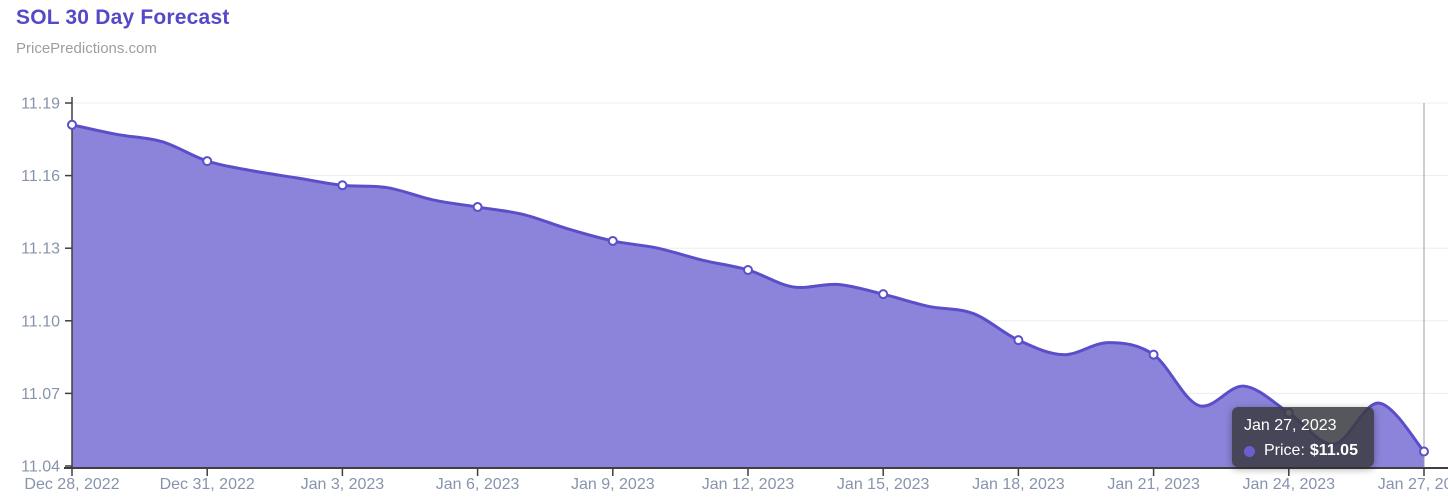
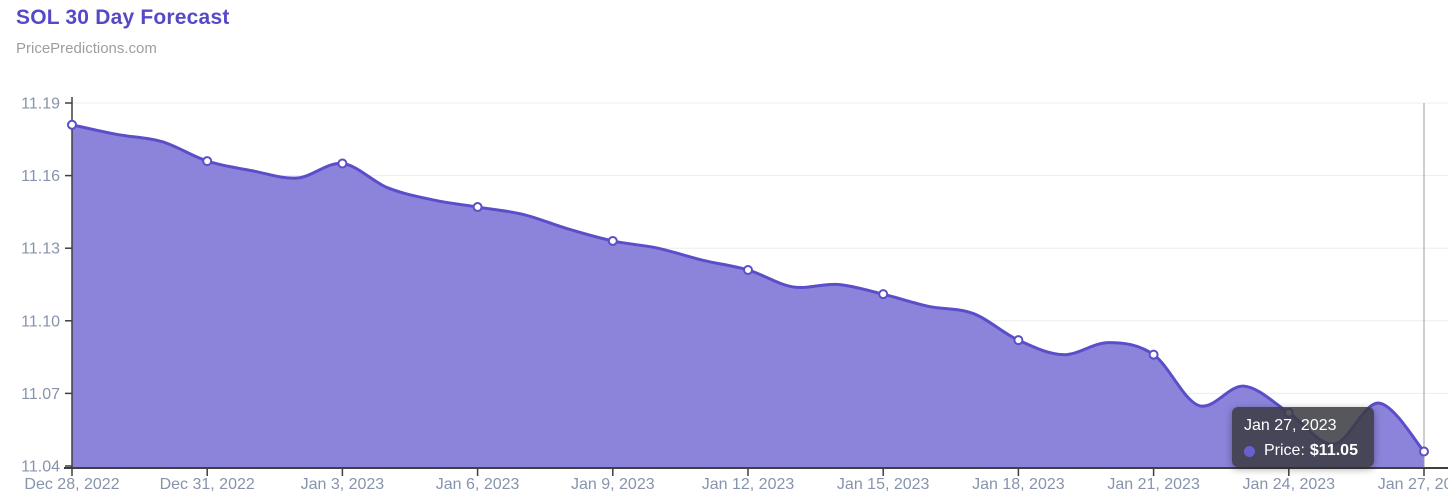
Jan 3, 2023: 11.156 -> 11.165
